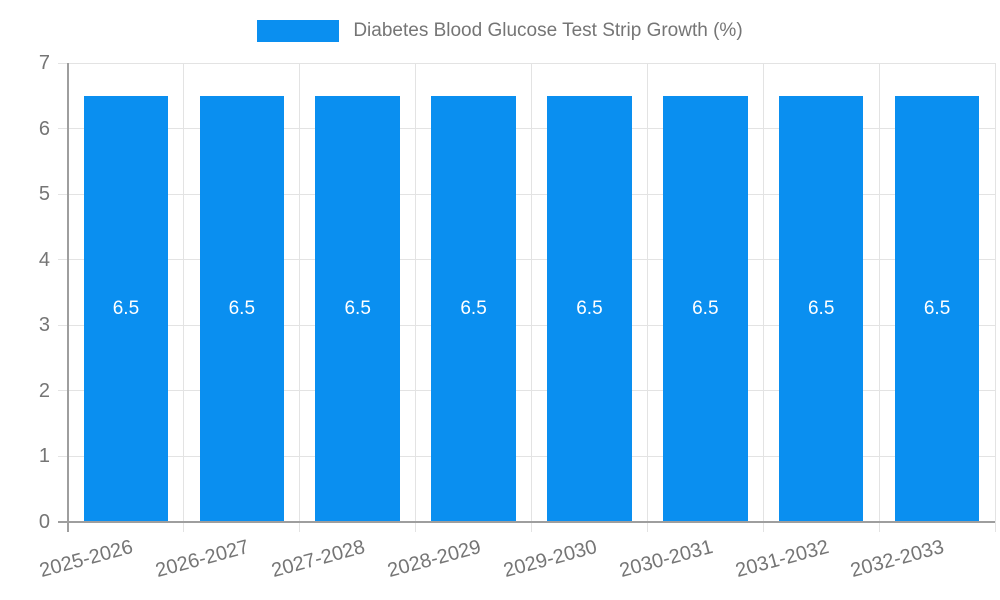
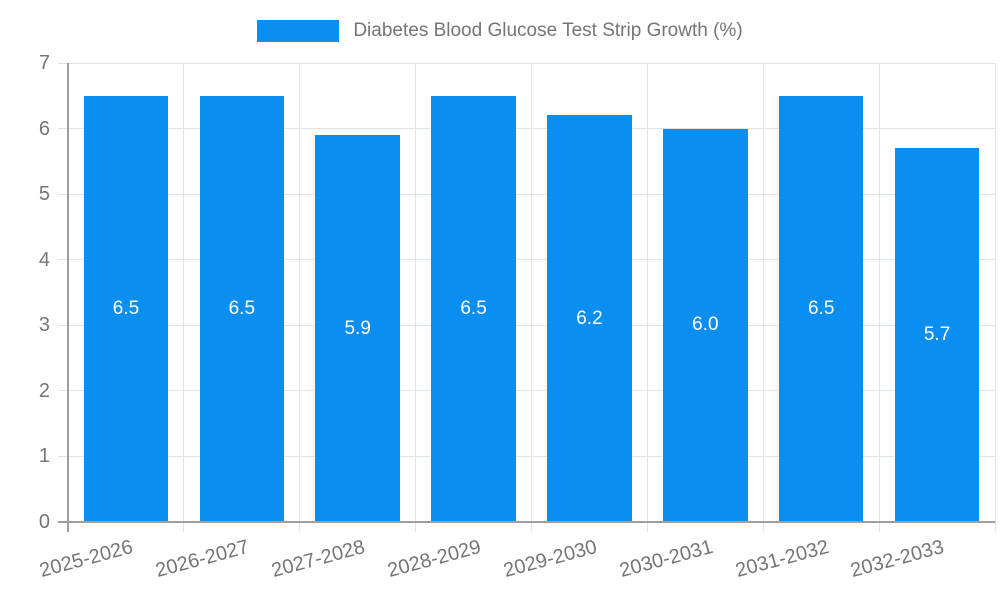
2027-2028: 6.5 -> 5.9
2029-2030: 6.5 -> 6.2
2030-2031: 6.5 -> 6.0
2032-2033: 6.5 -> 5.7
